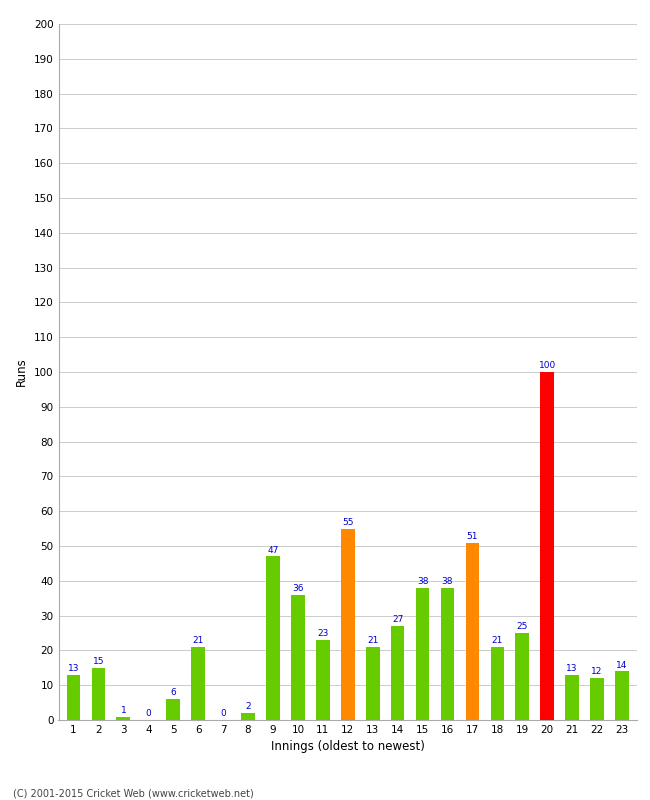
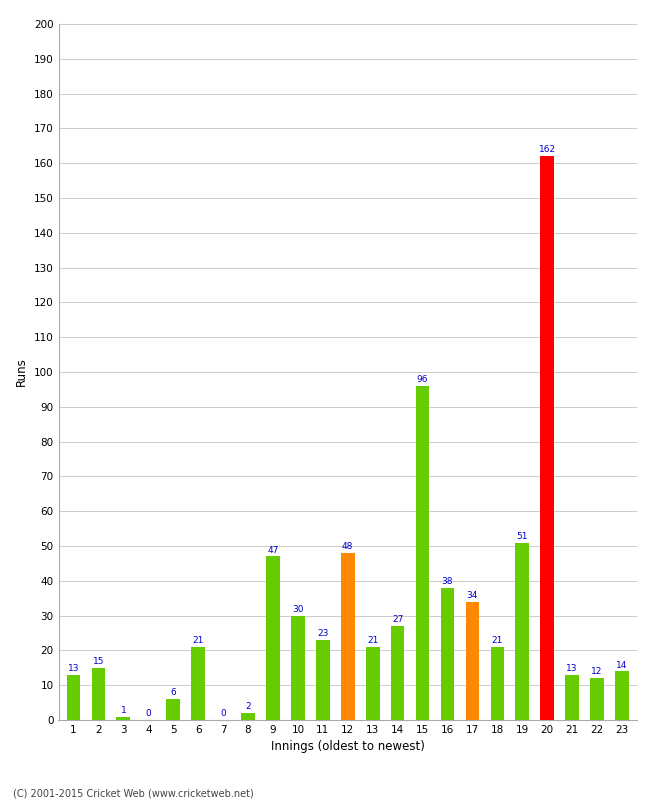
10: 36 -> 30
12: 55 -> 48
15: 38 -> 96
17: 51 -> 34
19: 25 -> 51
20: 100 -> 162
